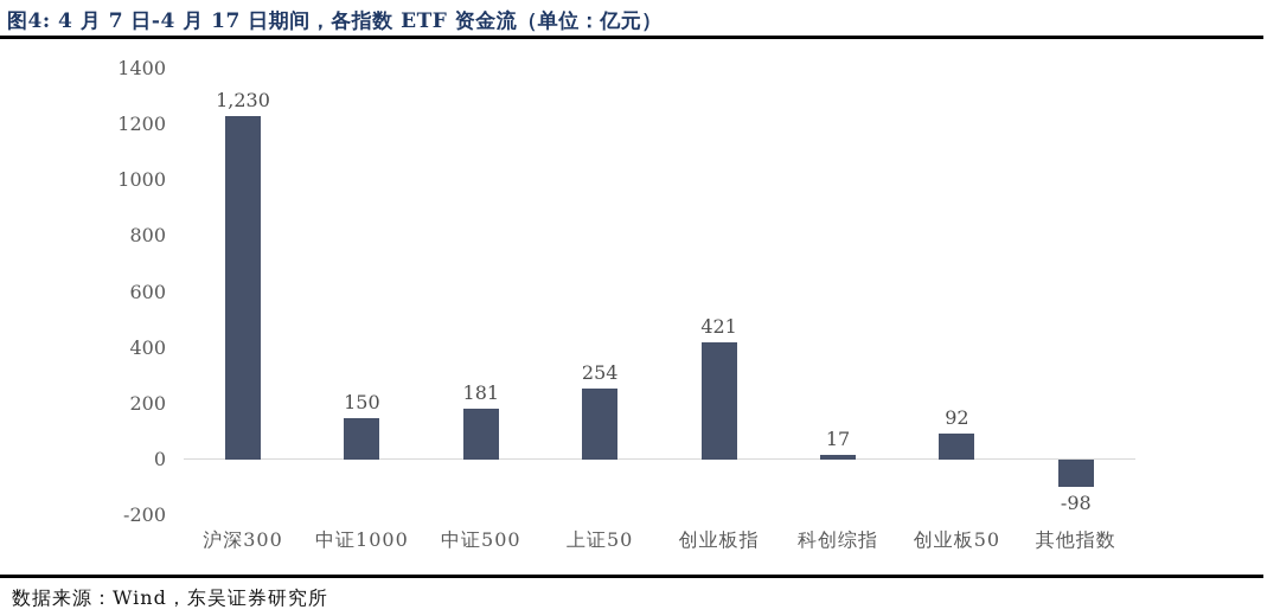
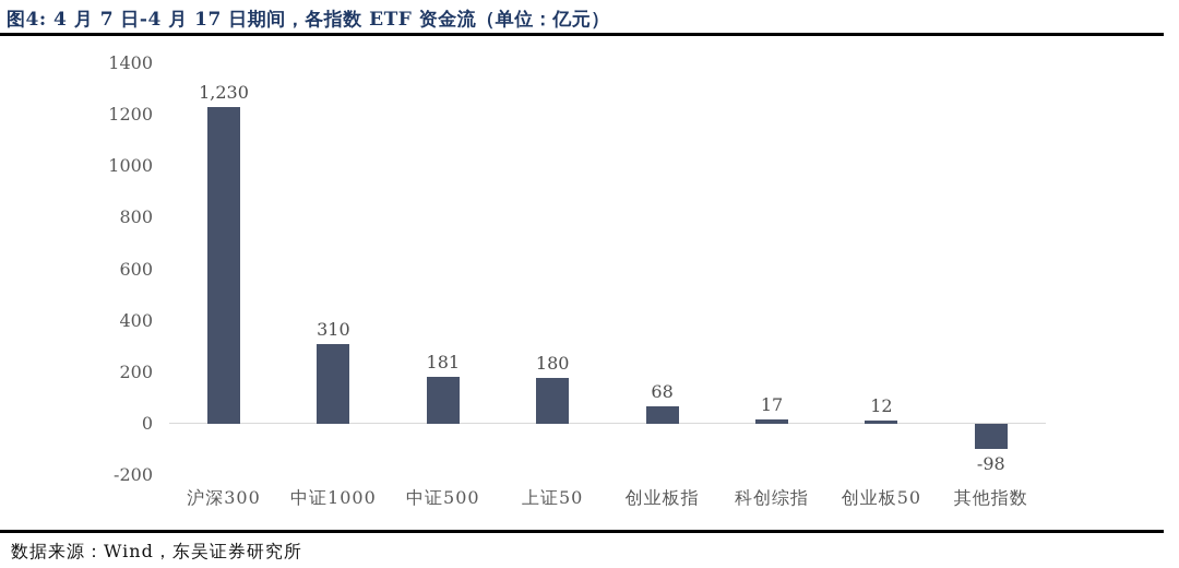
中证1000: 150 -> 310
上证50: 254 -> 180
创业板指: 421 -> 68
创业板50: 92 -> 12
